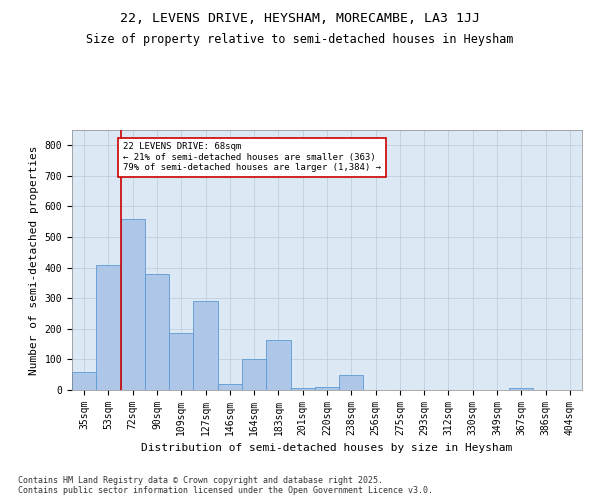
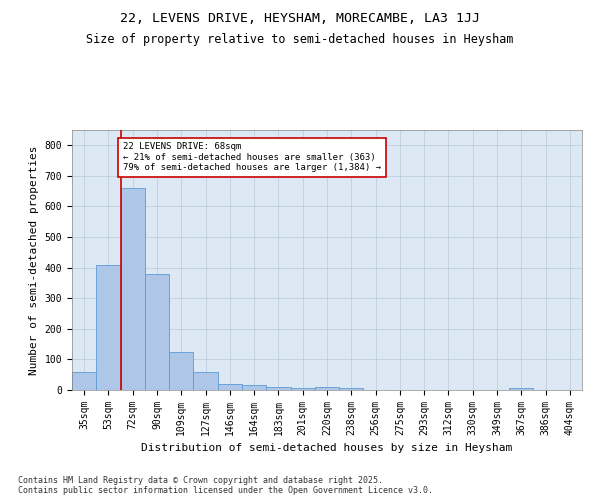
72sqm: 560 -> 660
109sqm: 185 -> 125
127sqm: 290 -> 60
164sqm: 100 -> 15
183sqm: 165 -> 10
238sqm: 50 -> 8
